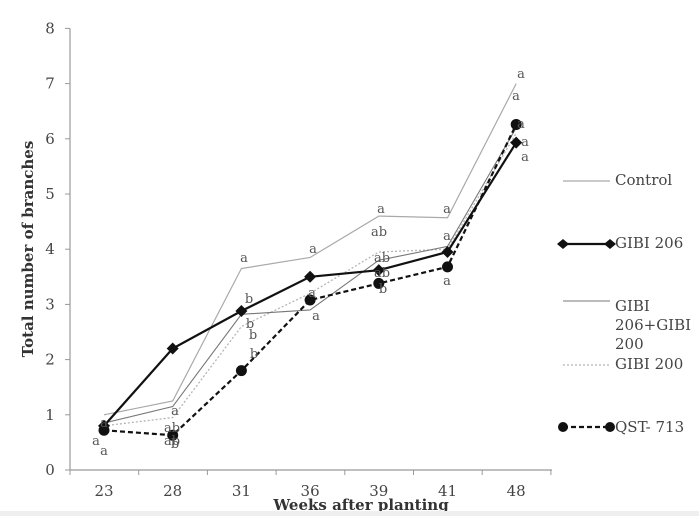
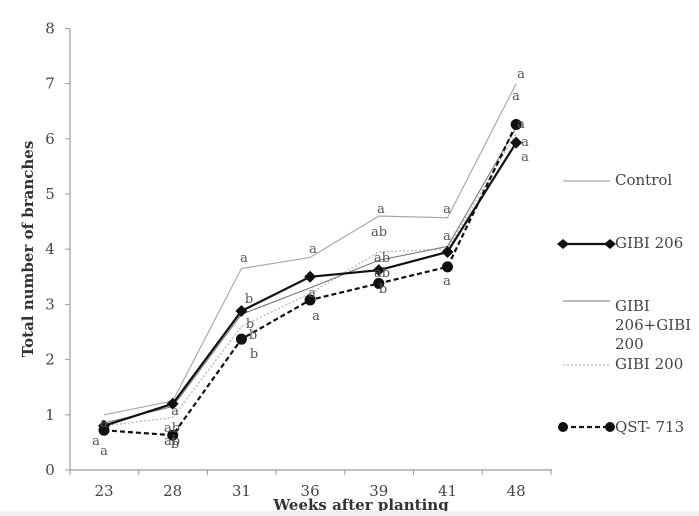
GIBI 206/28: 2.2 -> 1.2
QST- 713/31: 1.8 -> 2.4
GIBI 206+GIBI 200/36: 2.9 -> 3.3
